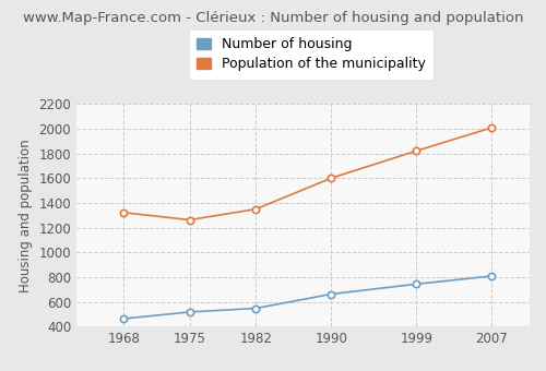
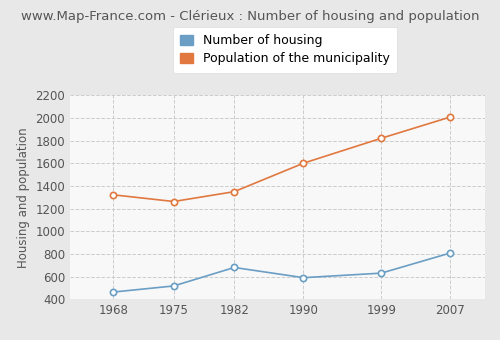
Number of housing/1982: 550 -> 680
Number of housing/1990: 660 -> 590
Number of housing/1999: 740 -> 630
